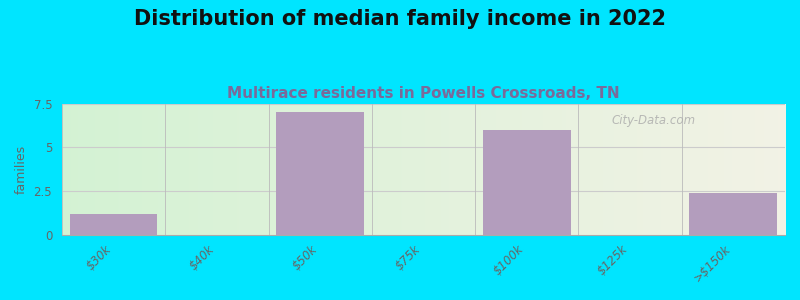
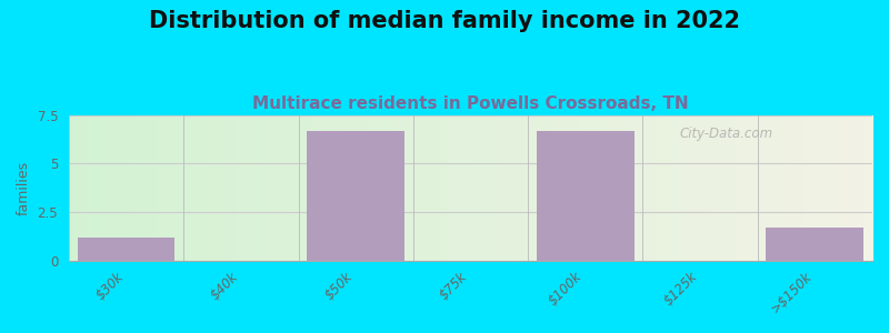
$50k: 7.0 -> 6.7
$100k: 6.0 -> 6.7
>$150k: 2.4 -> 1.7
